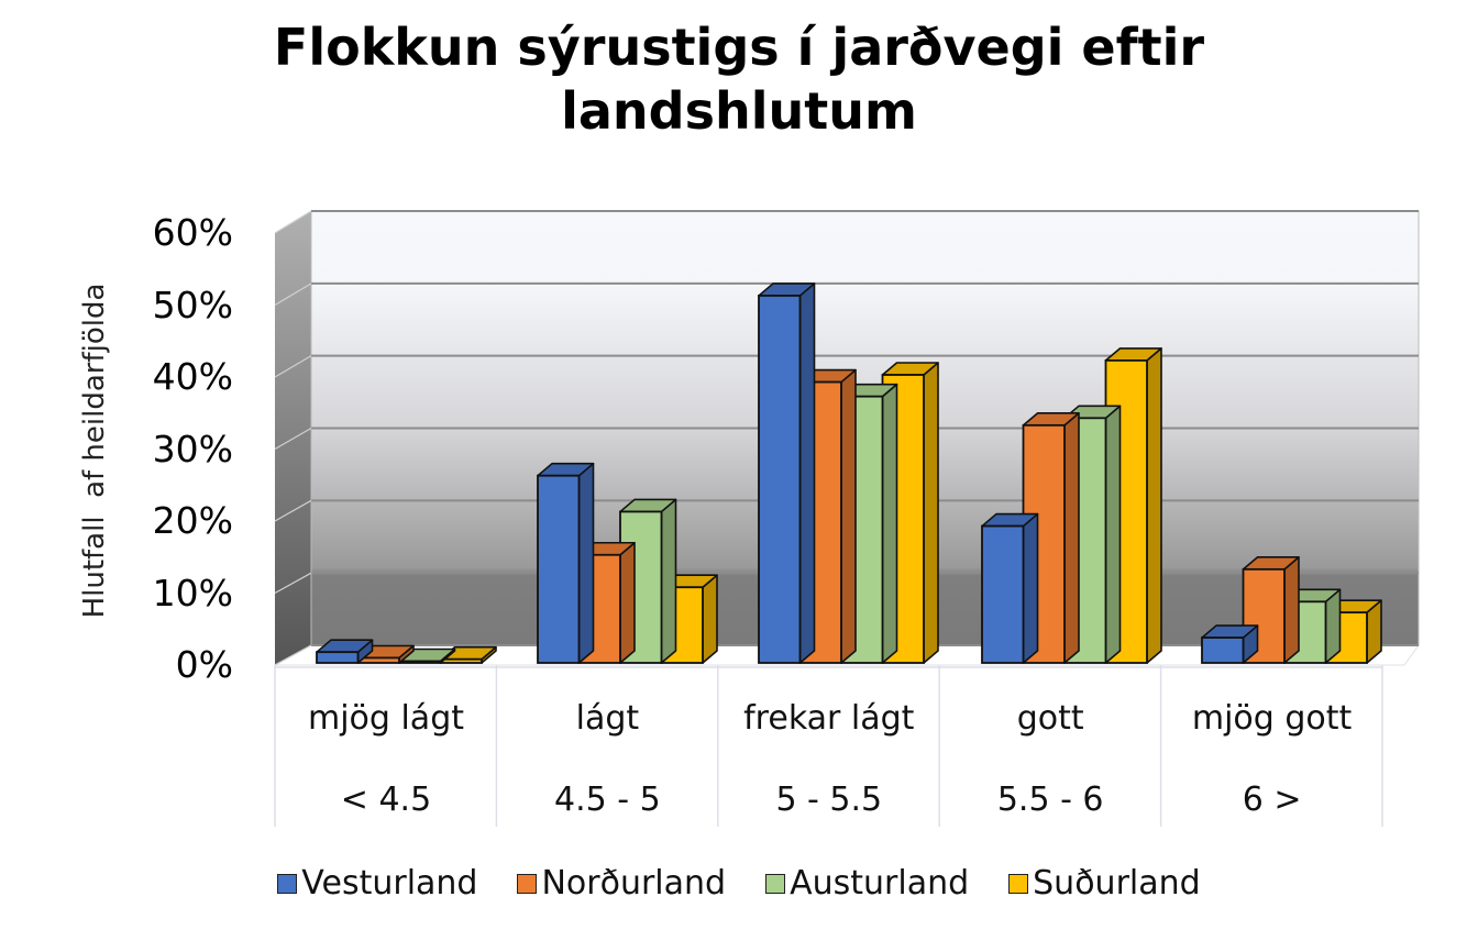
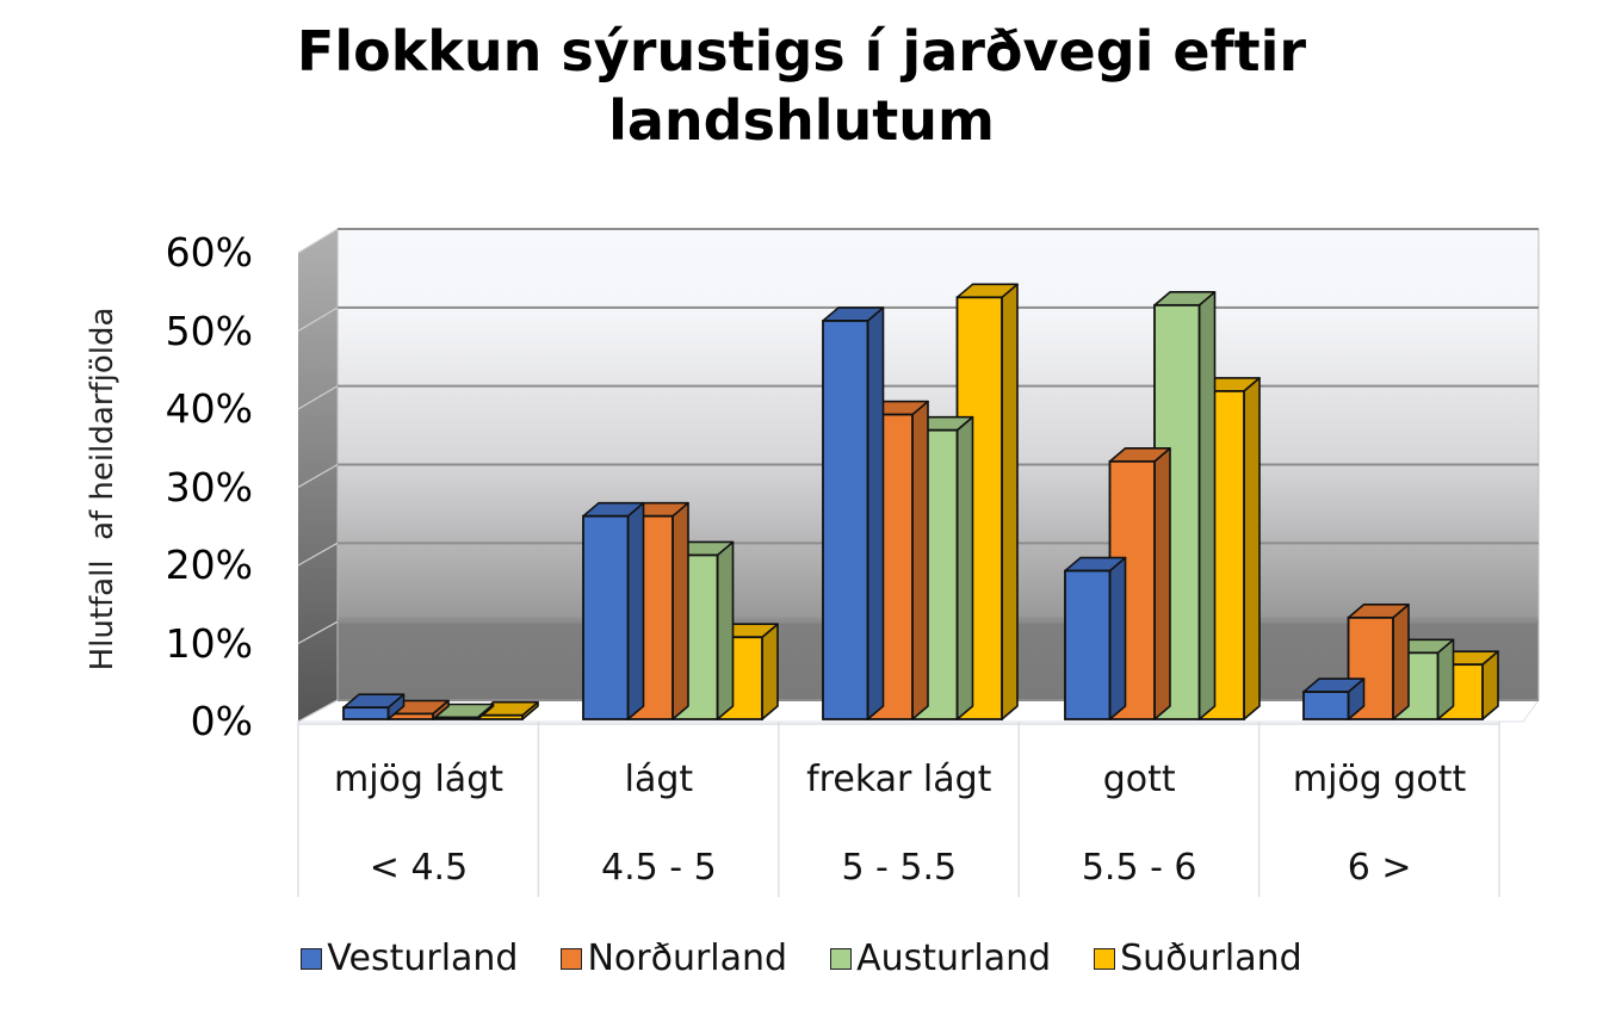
Norðurland/lágt 4.5 - 5: 15% -> 26%
Suðurland/frekar lágt 5 - 5.5: 40% -> 54%
Austurland/gott 5.5 - 6: 34% -> 53%
